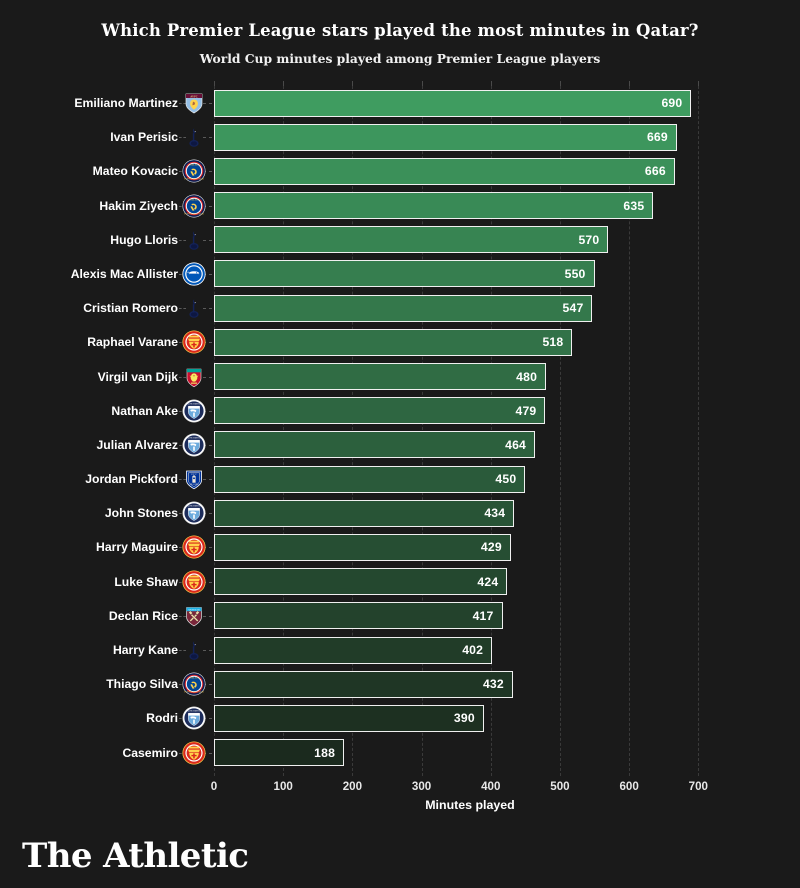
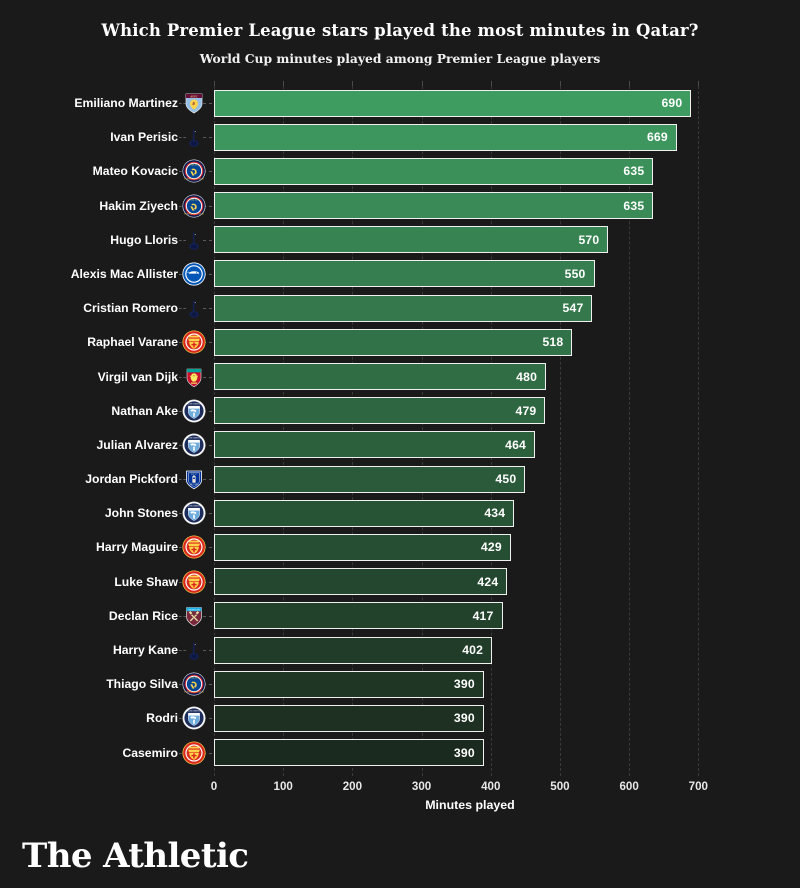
Mateo Kovacic: 666 -> 635
Thiago Silva: 432 -> 390
Casemiro: 188 -> 390
